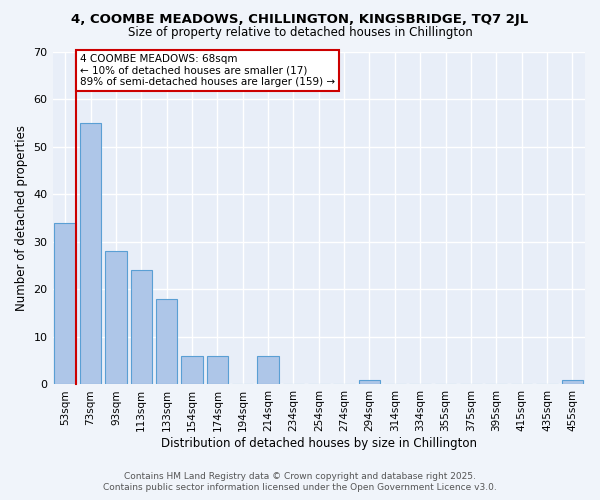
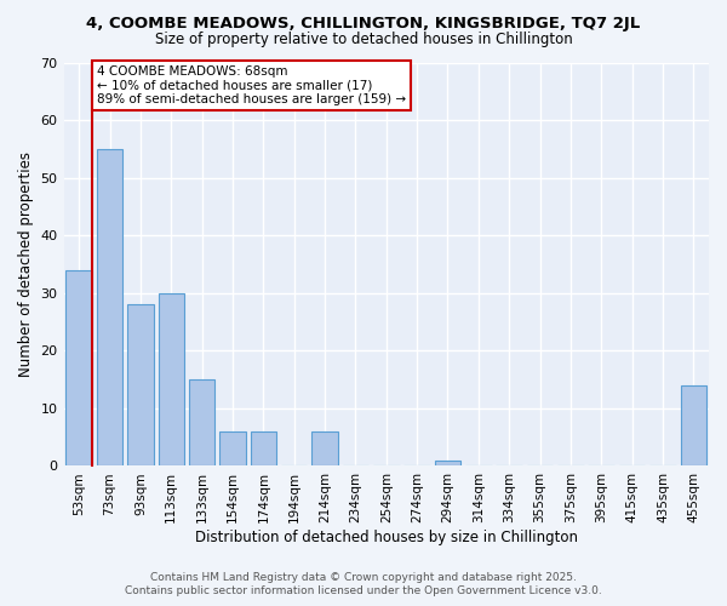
113sqm: 24 -> 30
133sqm: 18 -> 15
455sqm: 1 -> 14
